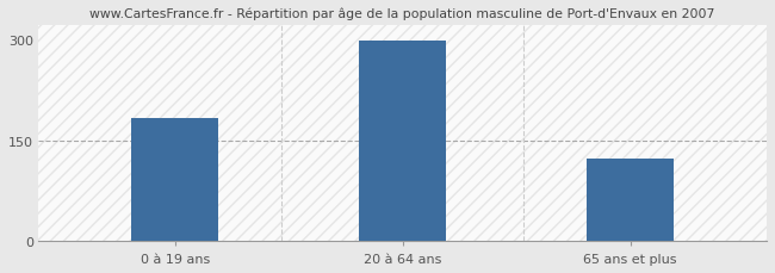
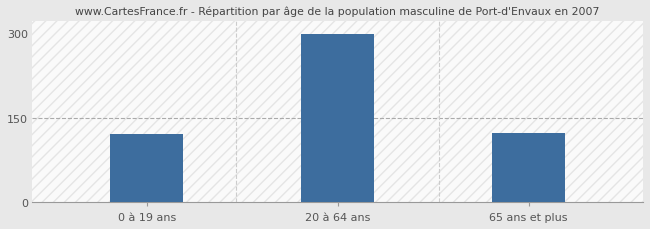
0 à 19 ans: 182 -> 120
